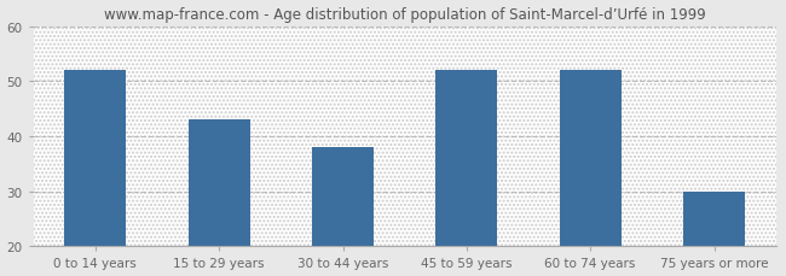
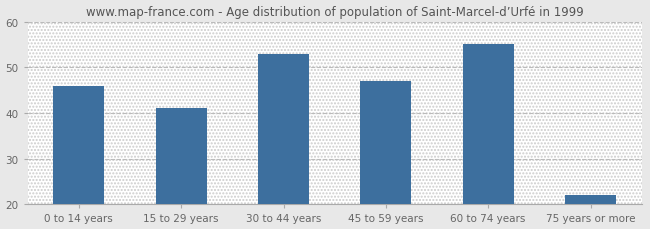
0 to 14 years: 52 -> 46
15 to 29 years: 43 -> 41
30 to 44 years: 38 -> 53
45 to 59 years: 52 -> 47
60 to 74 years: 52 -> 55
75 years or more: 30 -> 22
